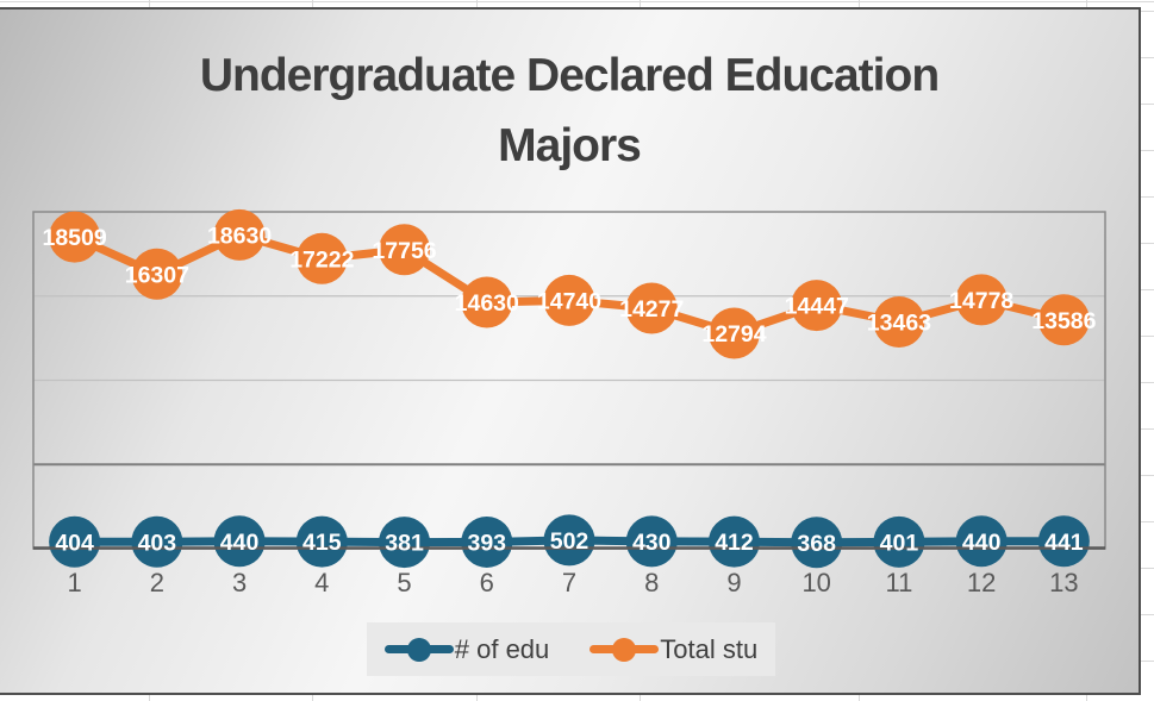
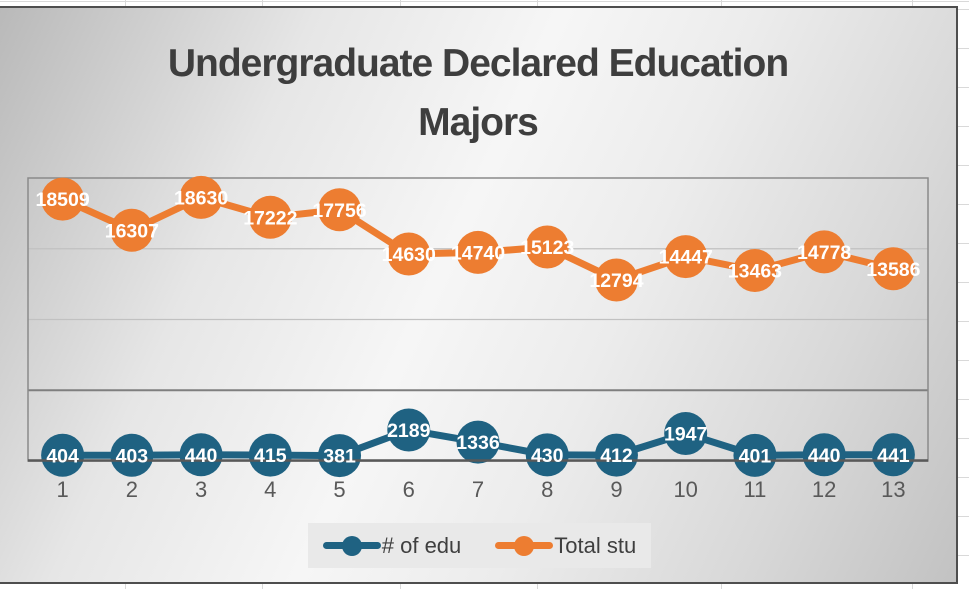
# of edu/6: 393 -> 2189
# of edu/7: 502 -> 1336
Total stu/8: 14277 -> 15123
# of edu/10: 368 -> 1947
